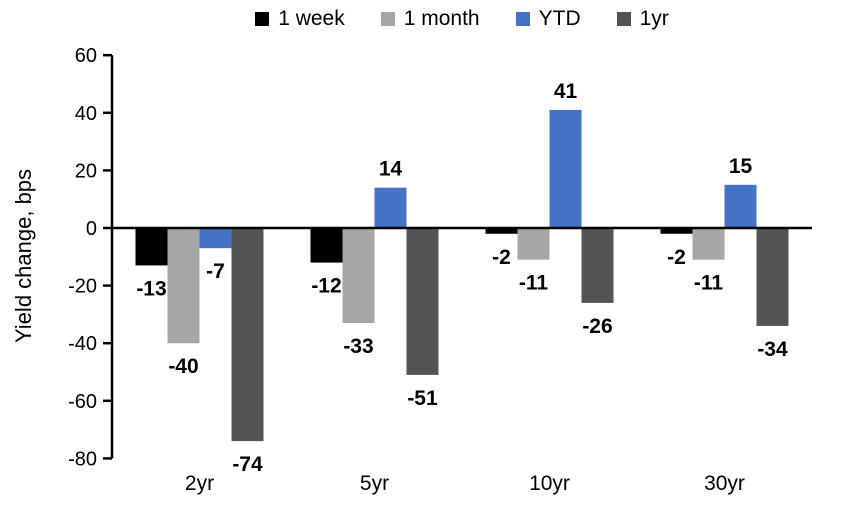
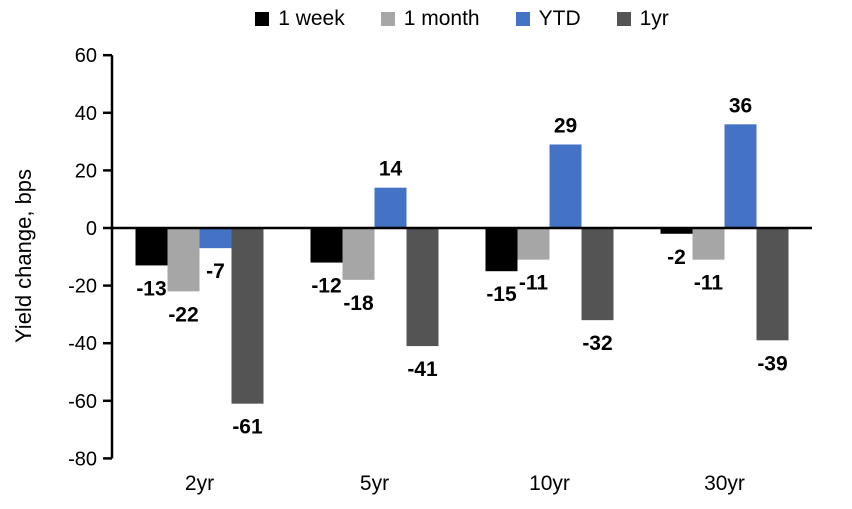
1 month/2yr: -40 -> -22
1yr/2yr: -74 -> -61
1 month/5yr: -33 -> -18
1yr/5yr: -51 -> -41
1 week/10yr: -2 -> -15
YTD/10yr: 41 -> 29
1yr/10yr: -26 -> -32
YTD/30yr: 15 -> 36
1yr/30yr: -34 -> -39
